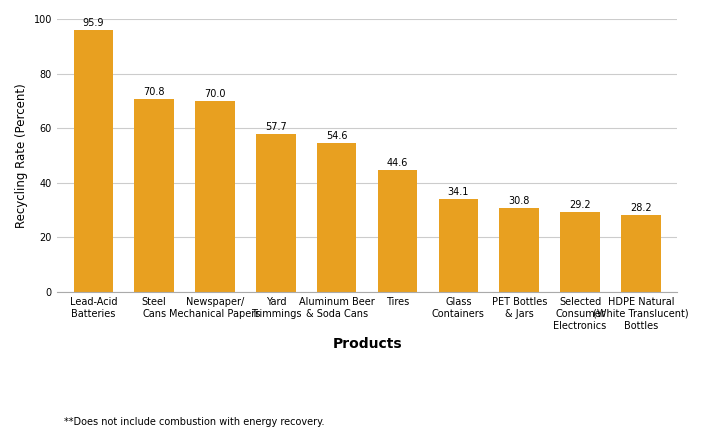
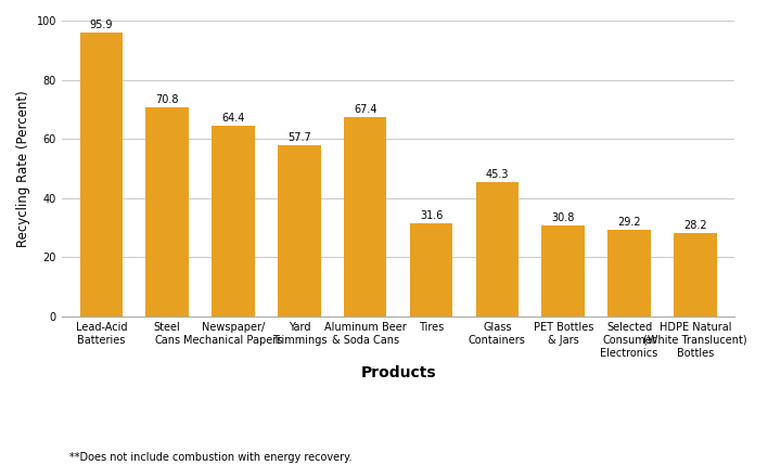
Newspaper/ Mechanical Papers: 70.0 -> 64.4
Aluminum Beer & Soda Cans: 54.6 -> 67.4
Tires: 44.6 -> 31.6
Glass Containers: 34.1 -> 45.3
